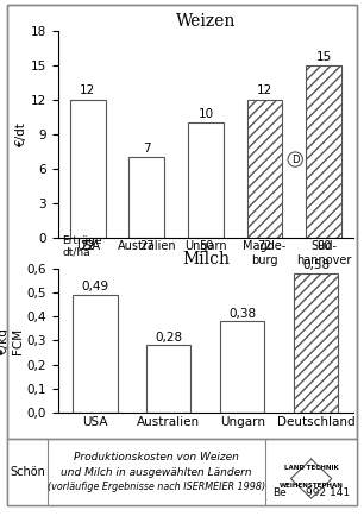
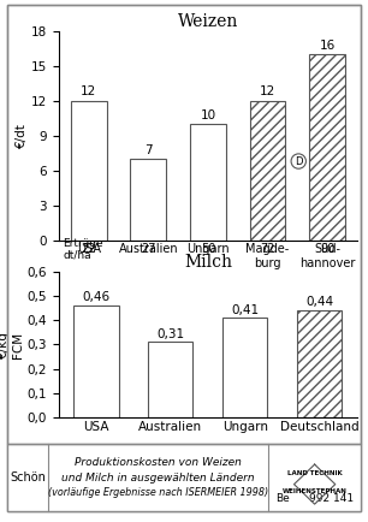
Weizen/Süd- hannover: 15 -> 16
Milch/USA: 0,49 -> 0,46
Milch/Australien: 0,28 -> 0,31
Milch/Ungarn: 0,38 -> 0,41
Milch/Deutschland: 0,58 -> 0,44
